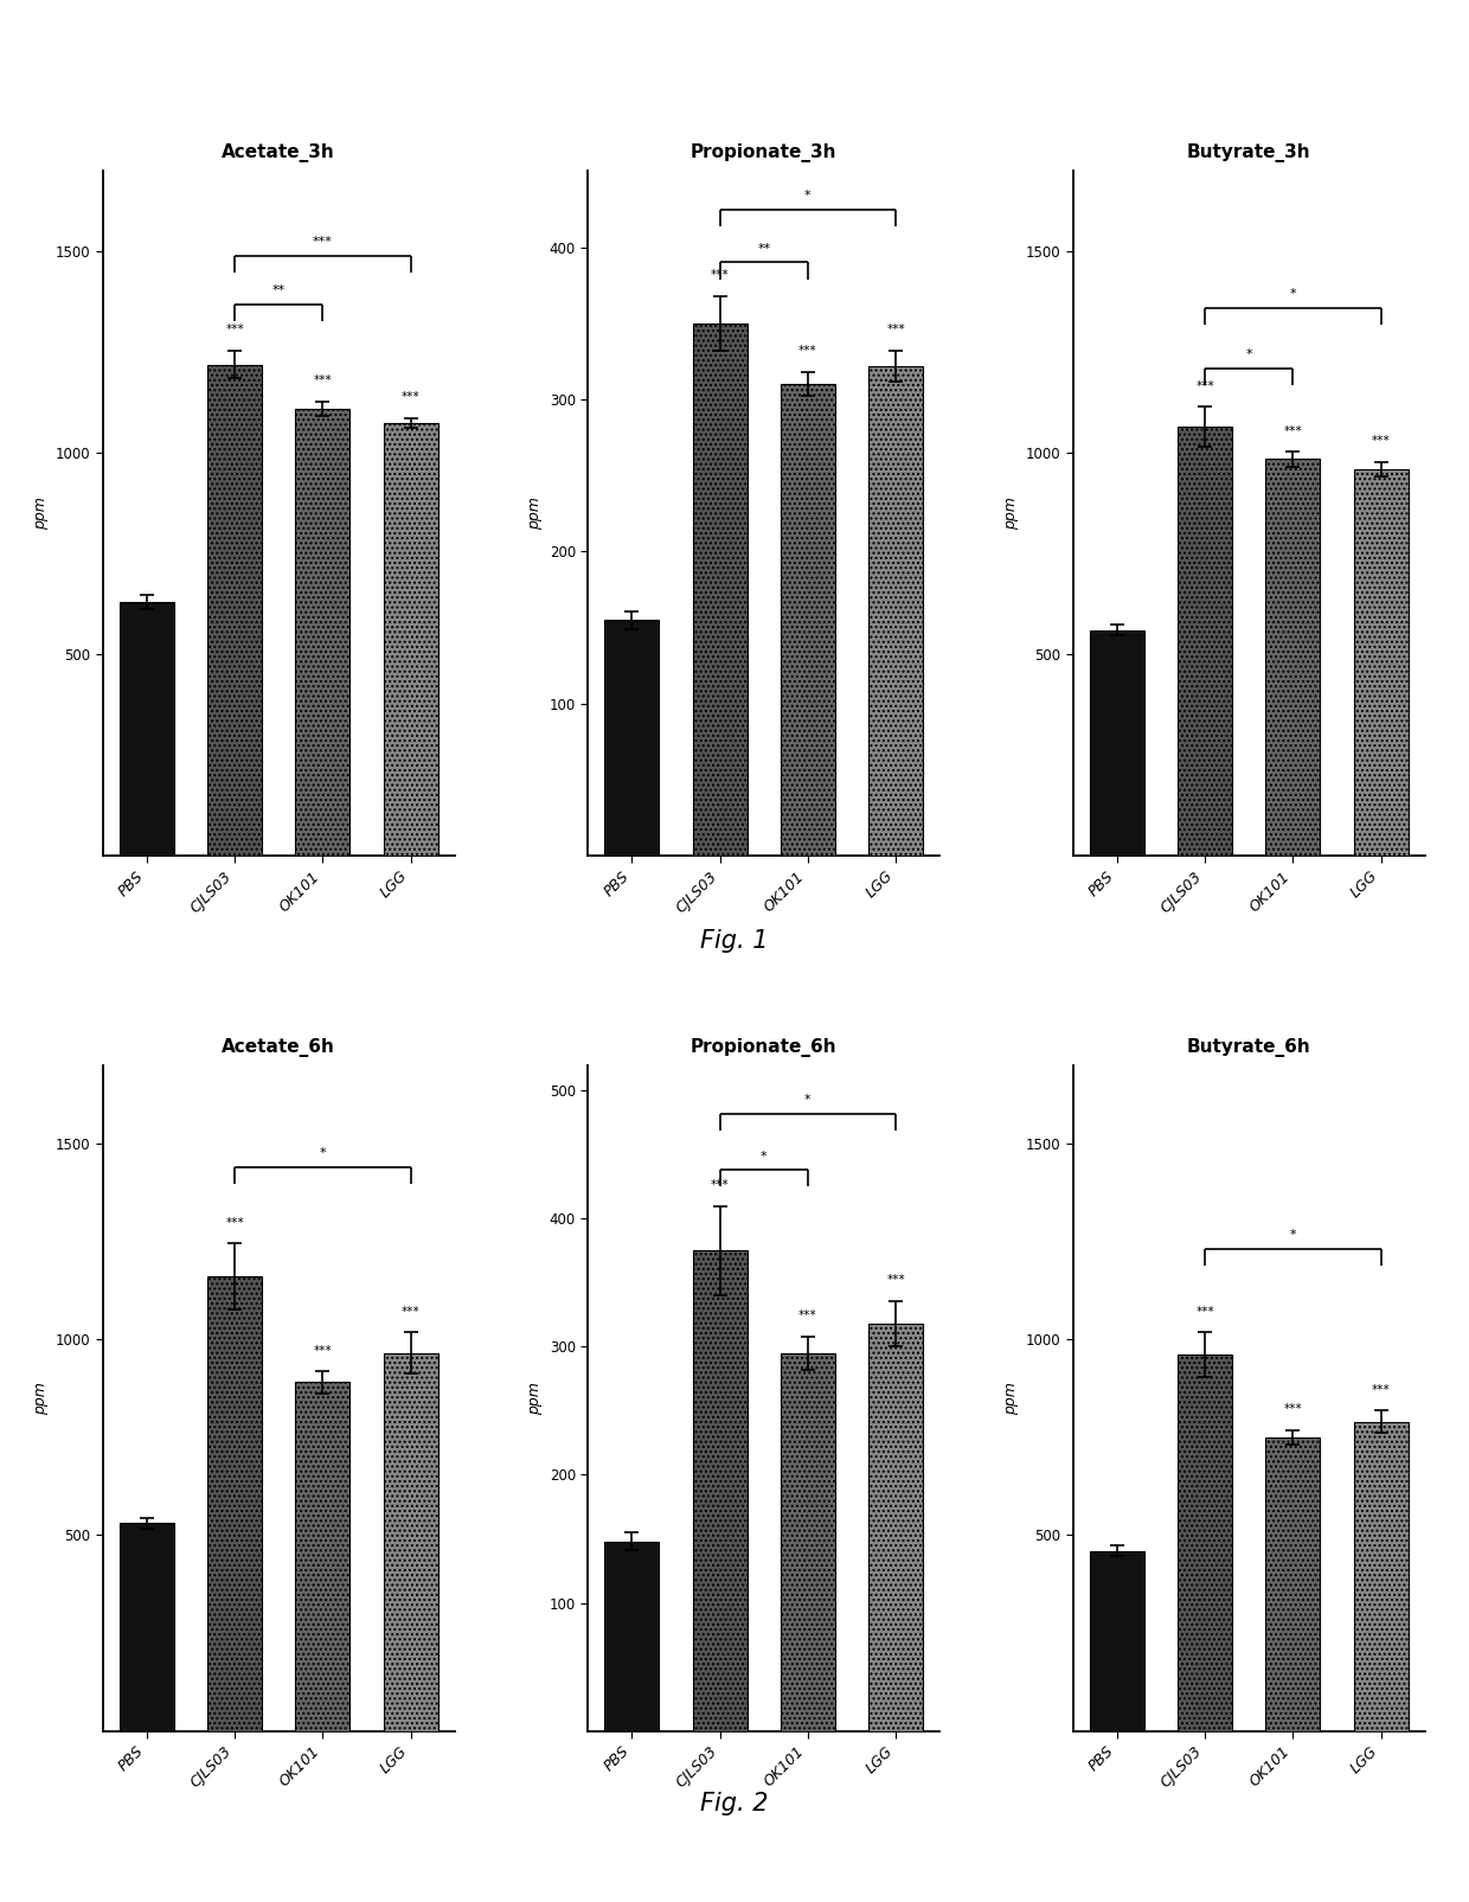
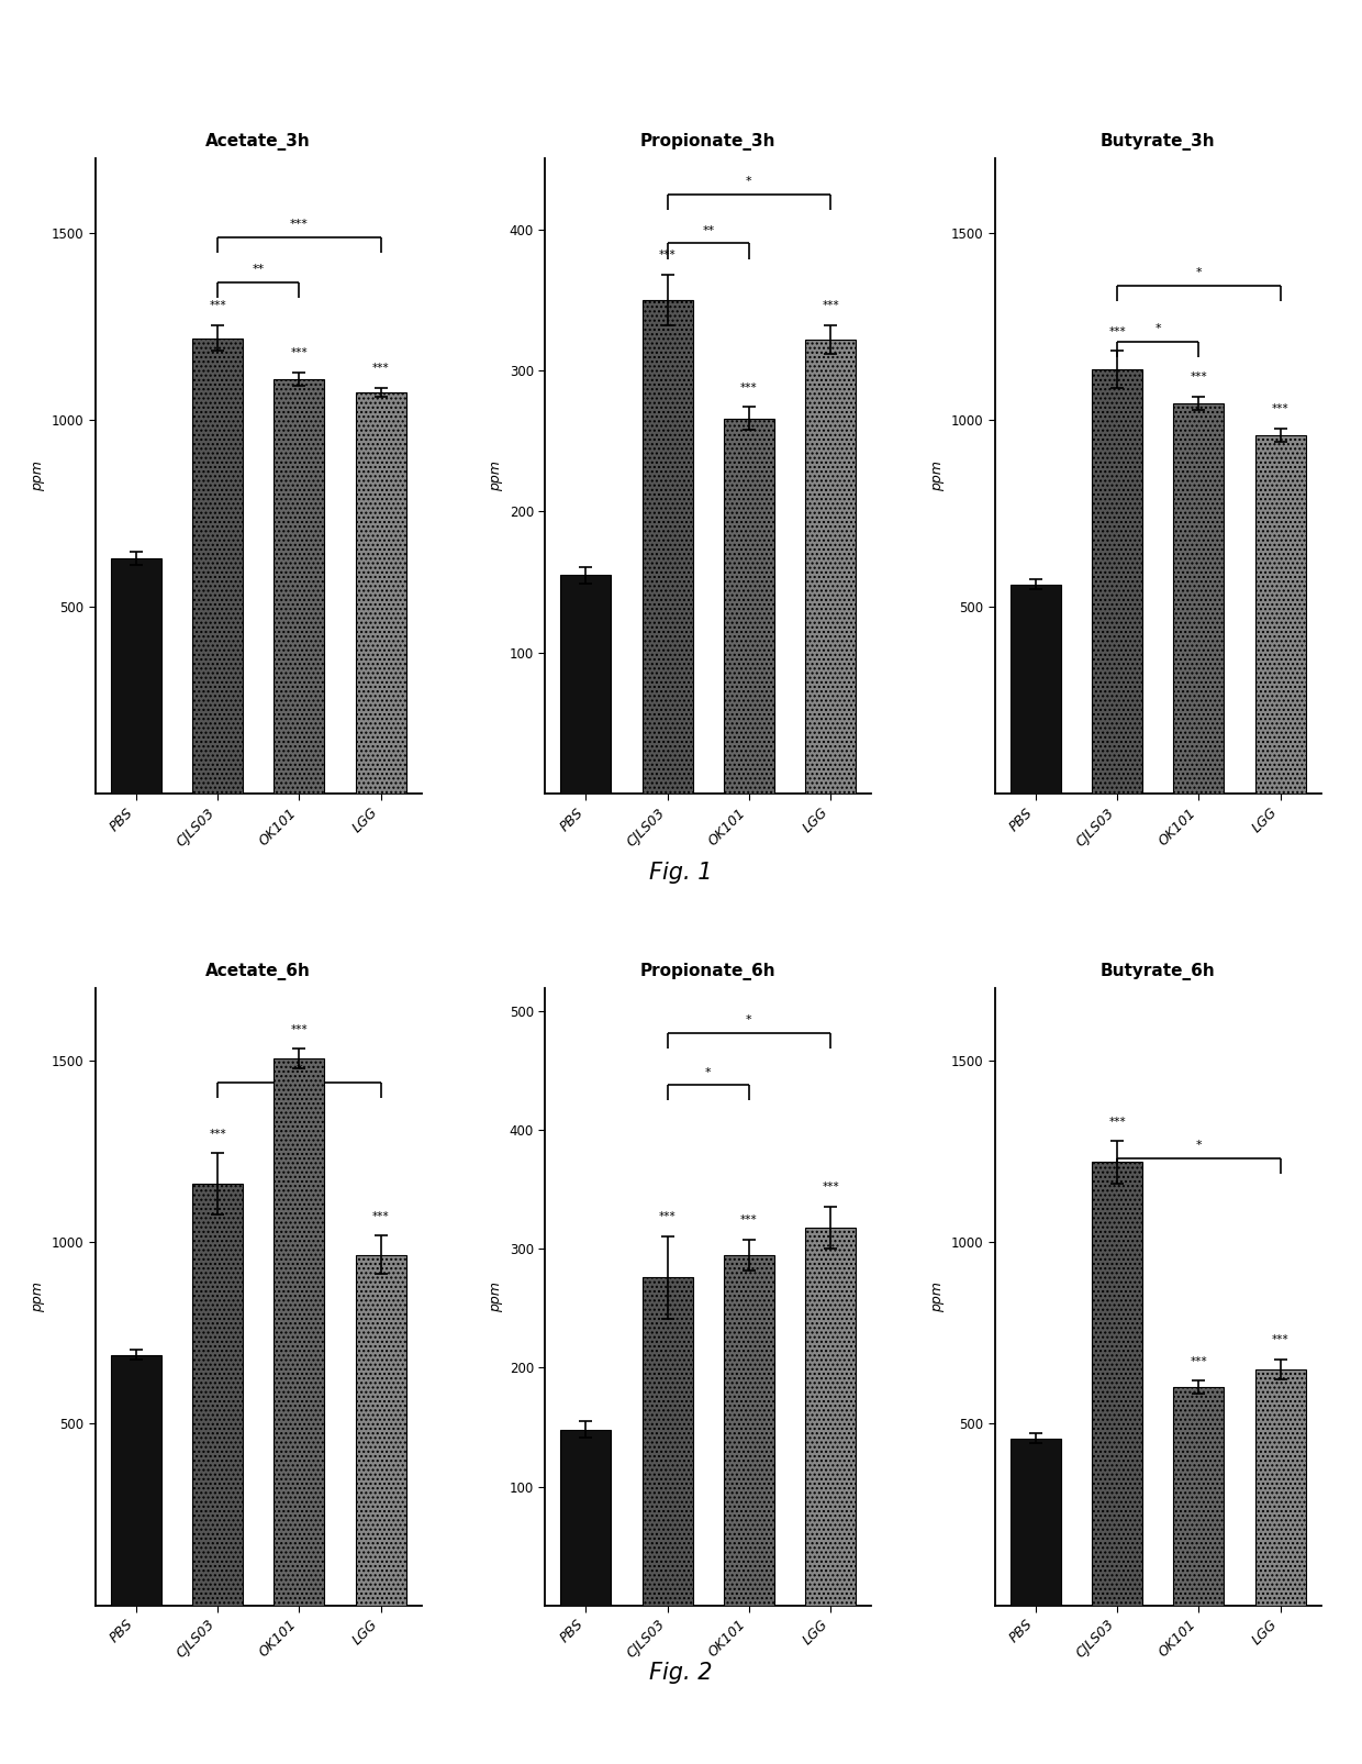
Propionate_3h/OK101: 310 -> 266
Butyrate_3h/CJLS03: 1065 -> 1135
Butyrate_3h/OK101: 985 -> 1045
Acetate_6h/PBS: 530 -> 690
Acetate_6h/OK101: 890 -> 1505
Propionate_6h/CJLS03: 375 -> 276
Butyrate_6h/CJLS03: 960 -> 1220
Butyrate_6h/OK101: 750 -> 600
Butyrate_6h/LGG: 790 -> 650
